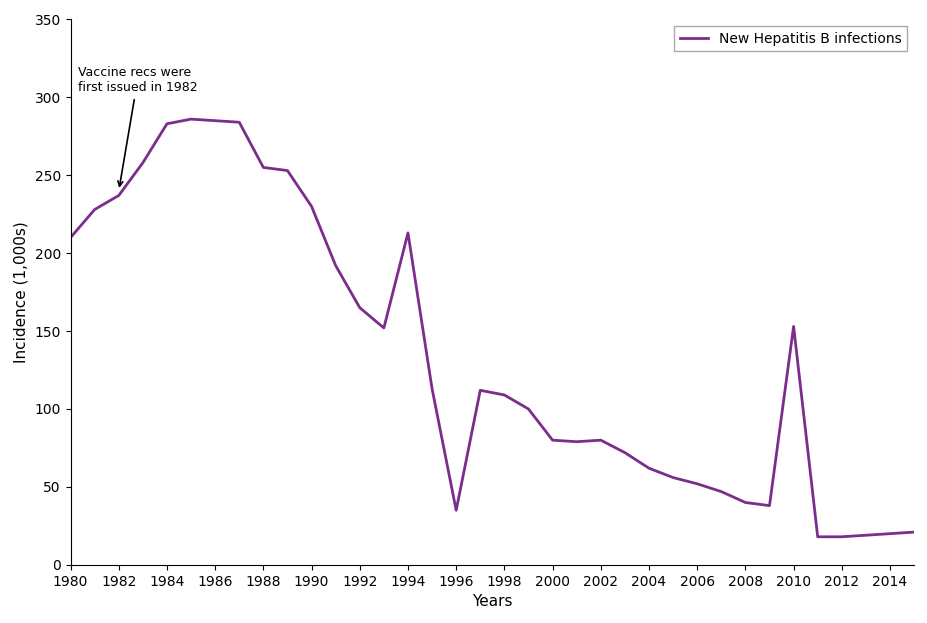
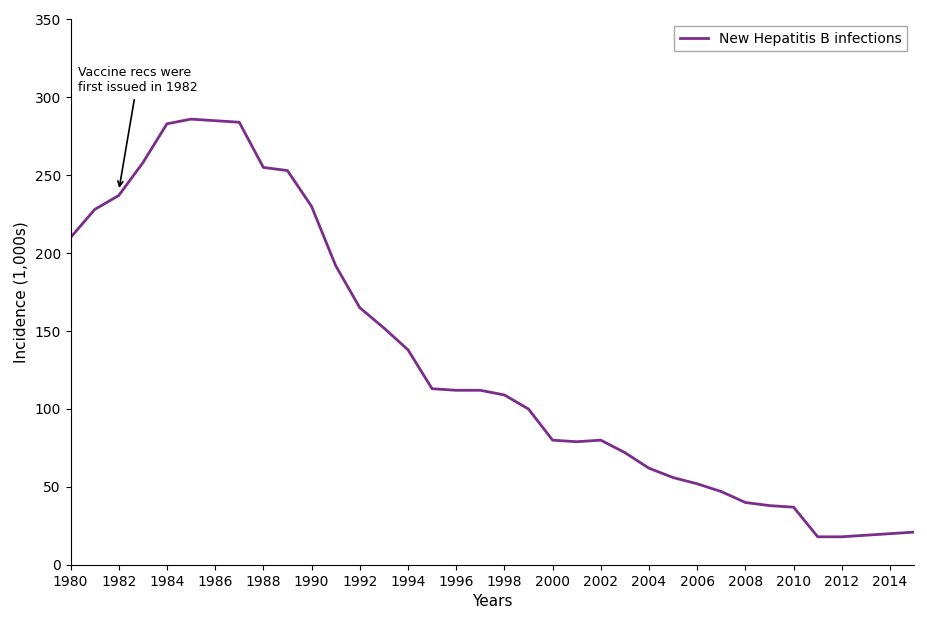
1994: 213 -> 138
1996: 35 -> 112
2010: 153 -> 37
